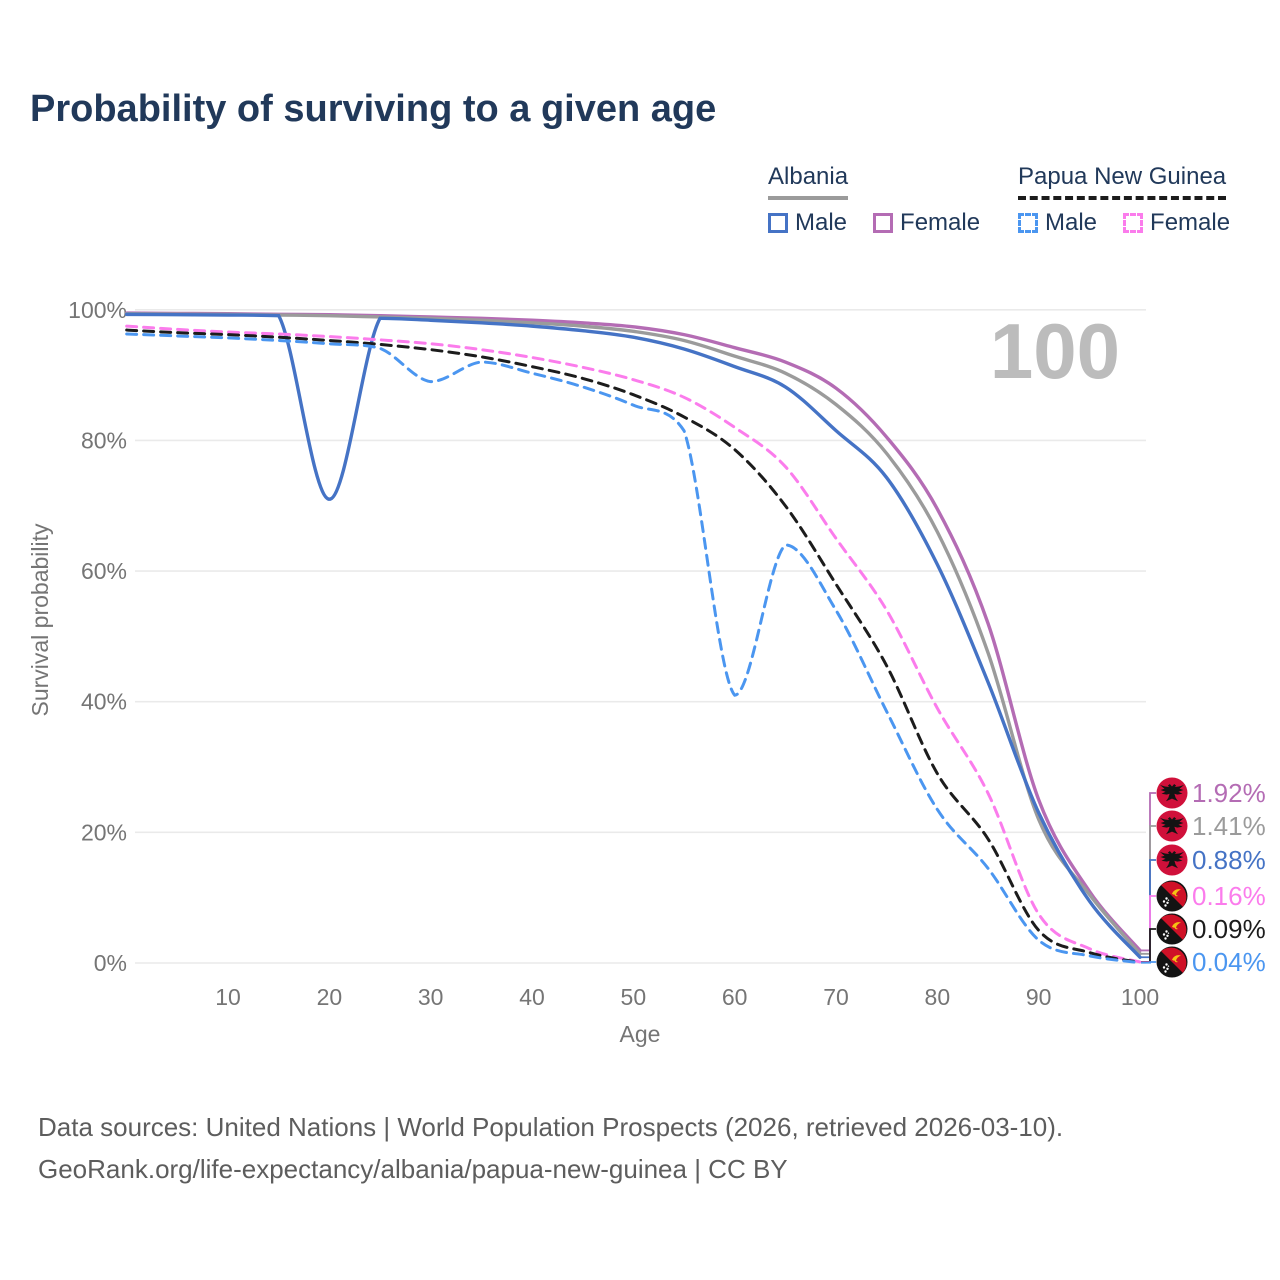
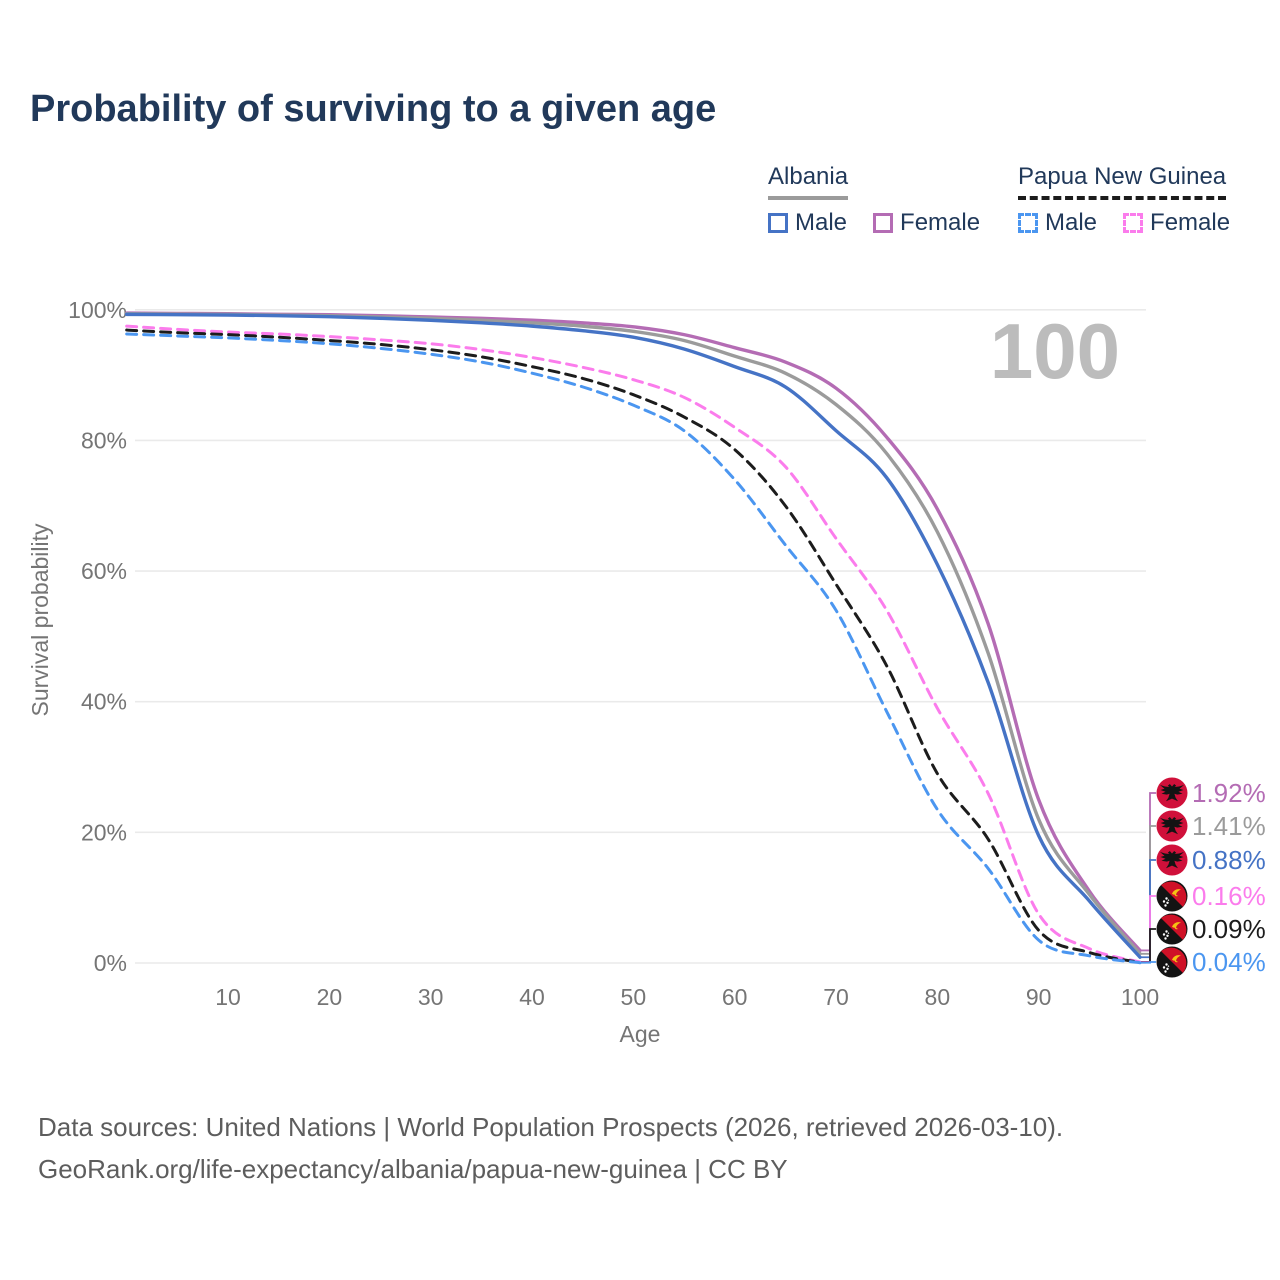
Albania Male/20: 71% -> 99%
Papua New Guinea Male/30: 89% -> 93%
Papua New Guinea Male/60: 41% -> 74%
Albania Male/90: 23% -> 20%
